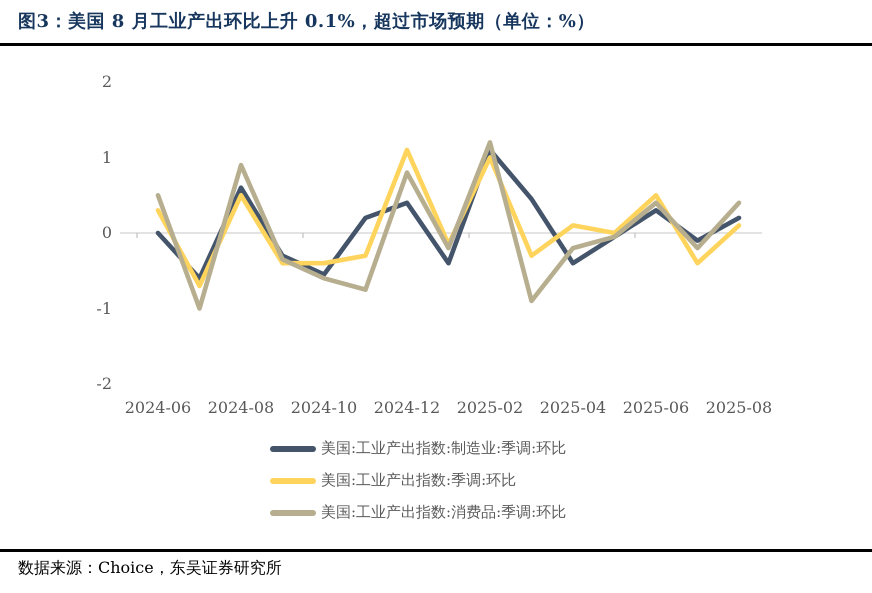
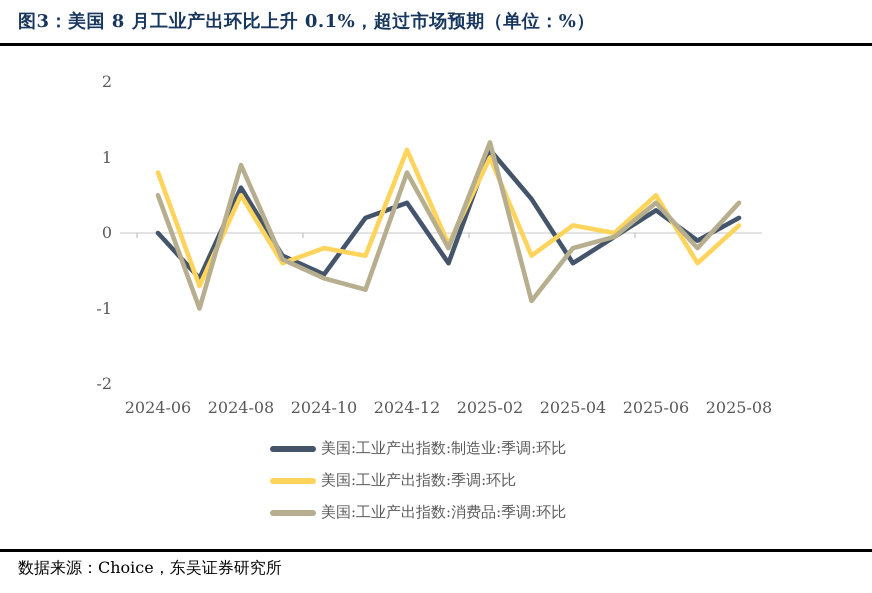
美国:工业产出指数:季调:环比/2024-06: 0.3 -> 0.8
美国:工业产出指数:季调:环比/2024-10: -0.4 -> -0.2
